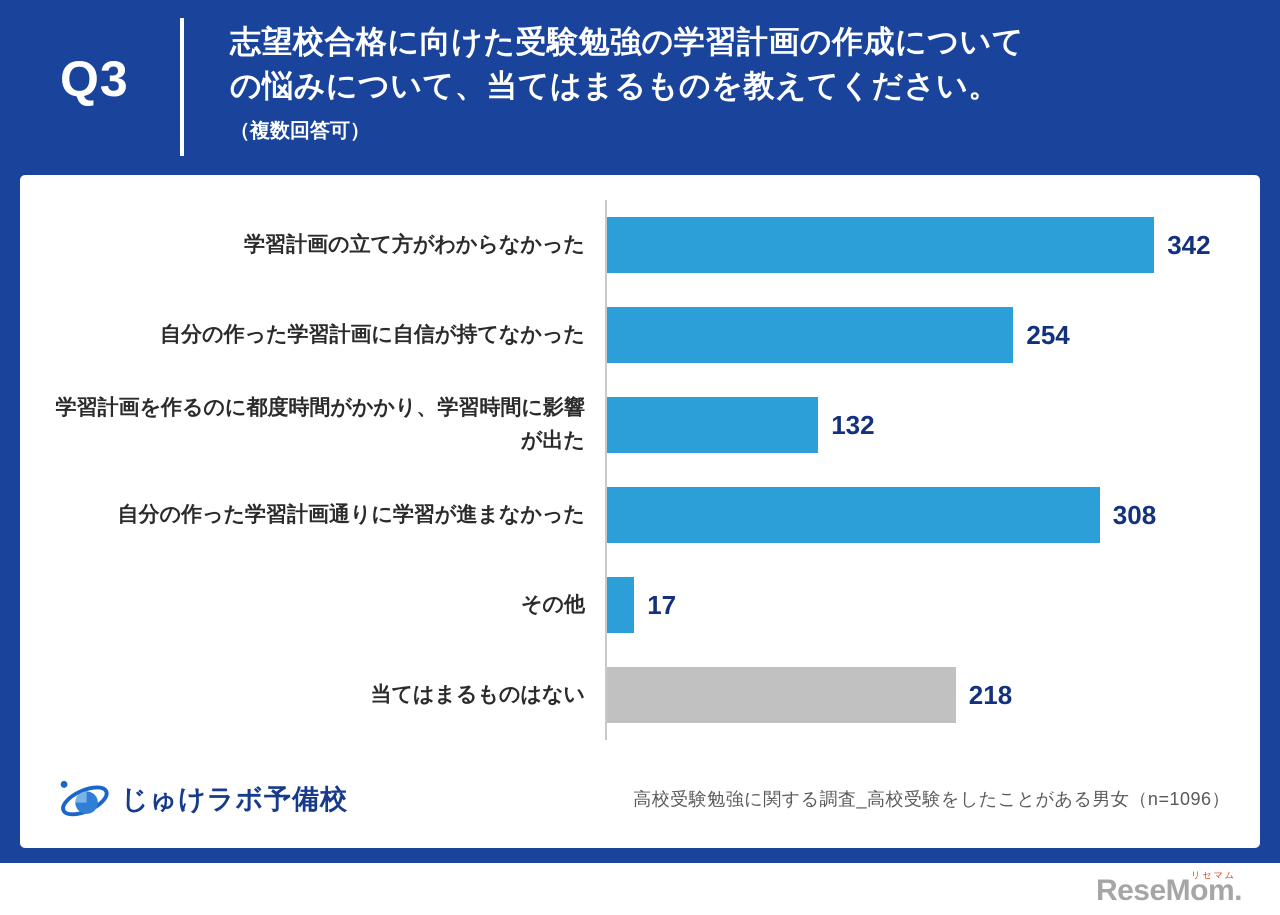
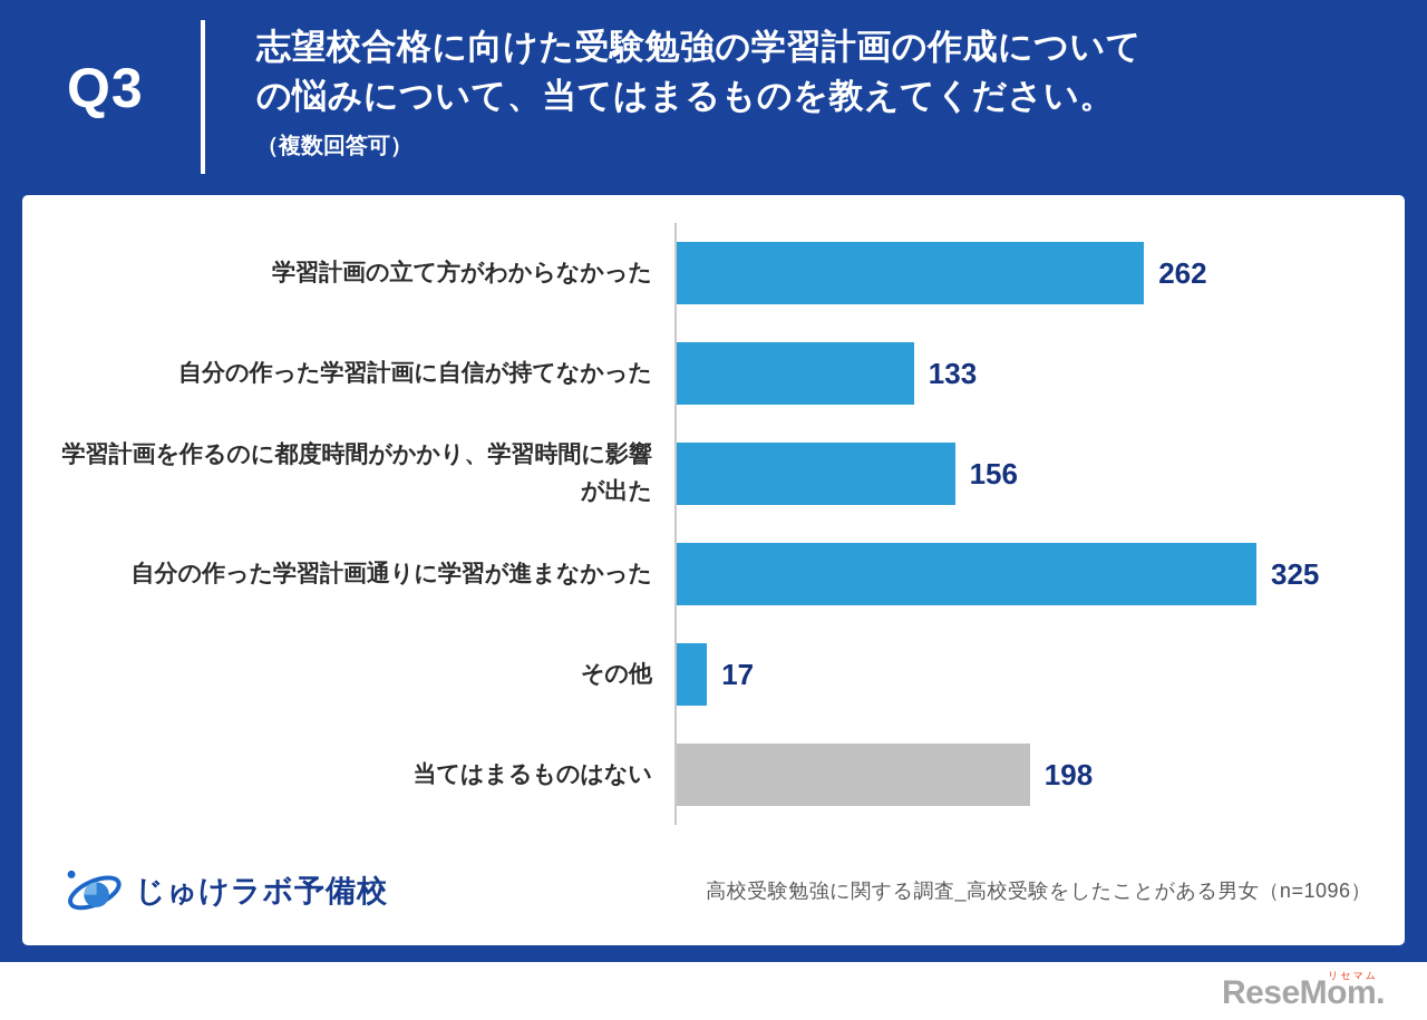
学習計画の立て方がわからなかった: 342 -> 262
自分の作った学習計画に自信が持てなかった: 254 -> 133
学習計画を作るのに都度時間がかかり、学習時間に影響が出た: 132 -> 156
自分の作った学習計画通りに学習が進まなかった: 308 -> 325
当てはまるものはない: 218 -> 198
